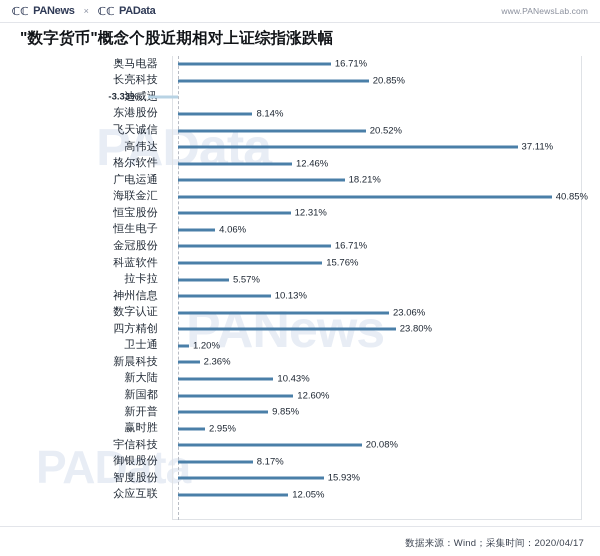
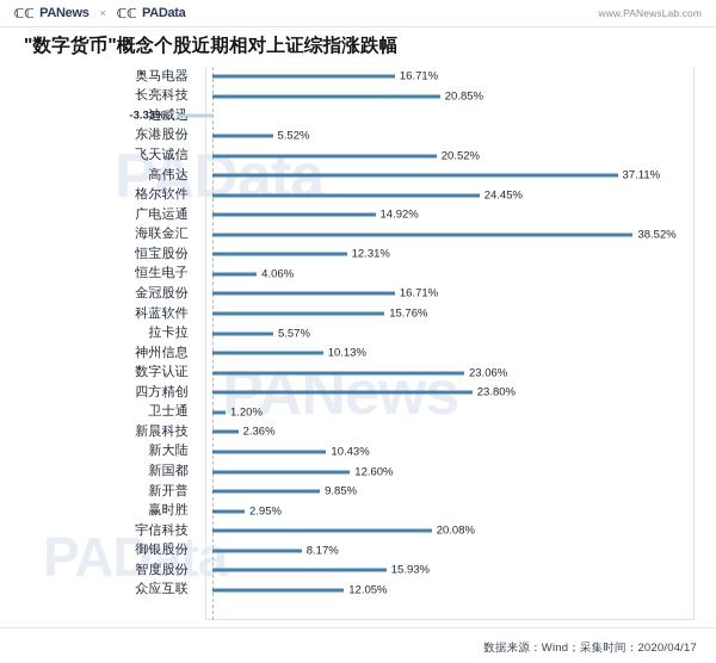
东港股份: 8.14% -> 5.52%
格尔软件: 12.46% -> 24.45%
广电运通: 18.21% -> 14.92%
海联金汇: 40.85% -> 38.52%
